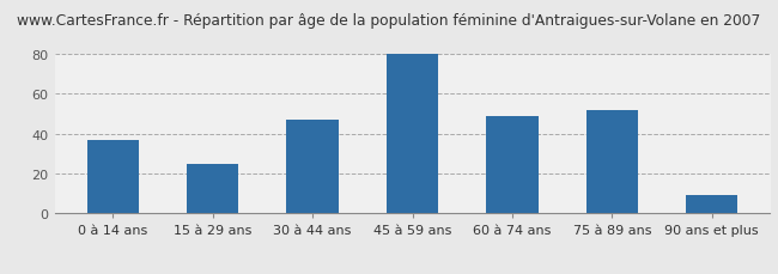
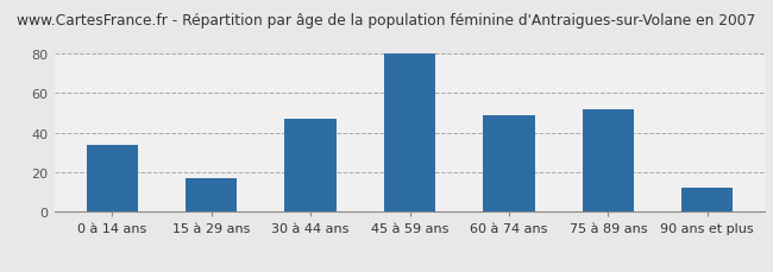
0 à 14 ans: 37 -> 34
15 à 29 ans: 25 -> 17
90 ans et plus: 9 -> 12
